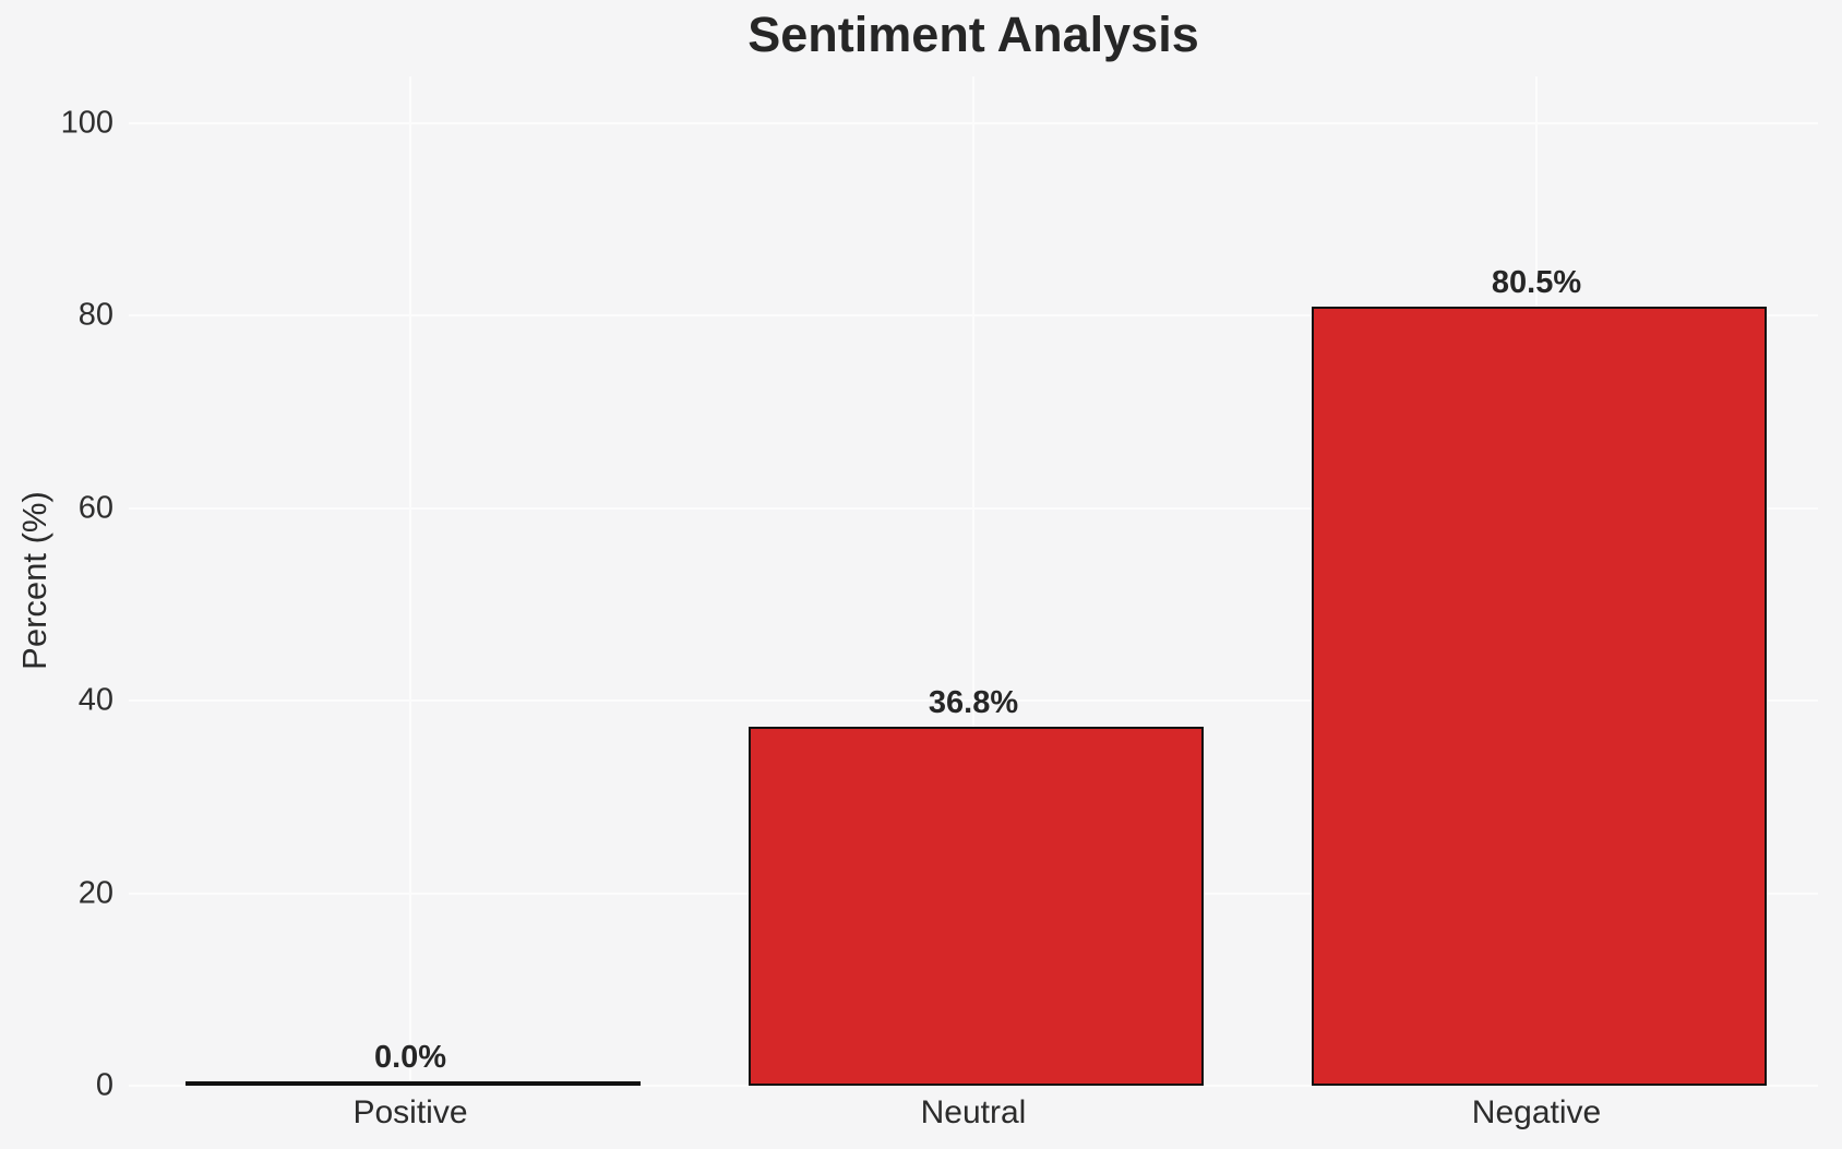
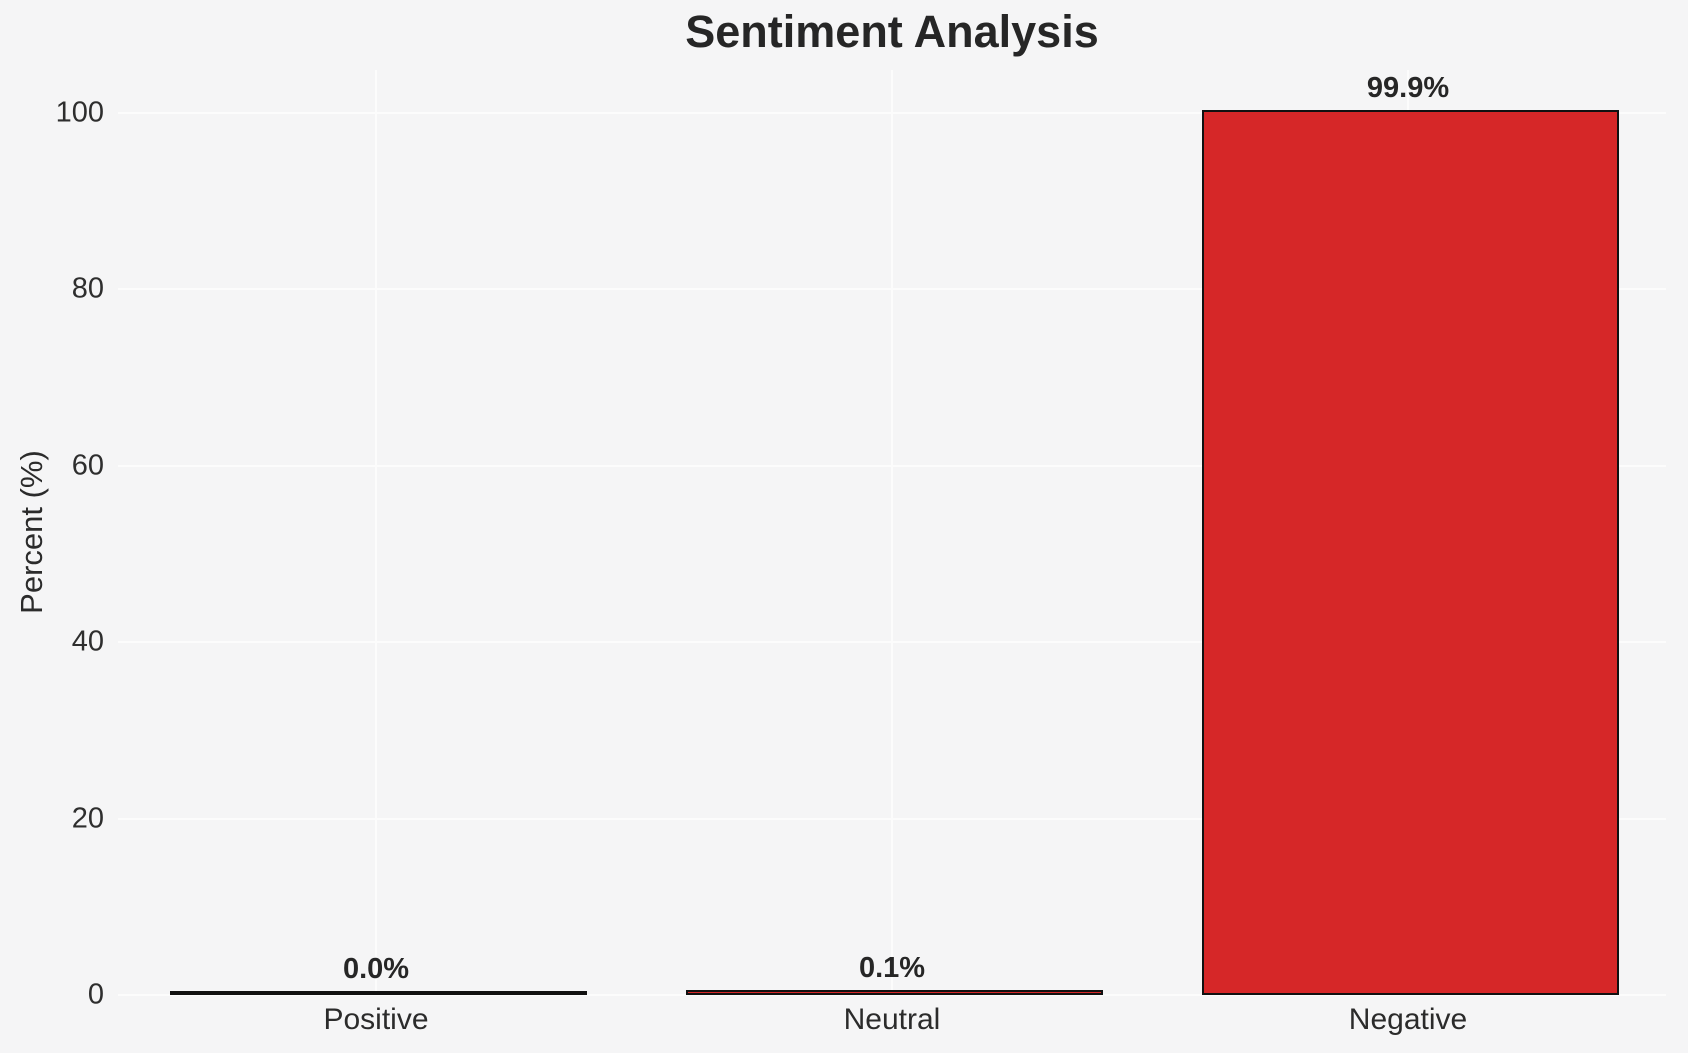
Neutral: 36.8% -> 0.1%
Negative: 80.5% -> 99.9%
